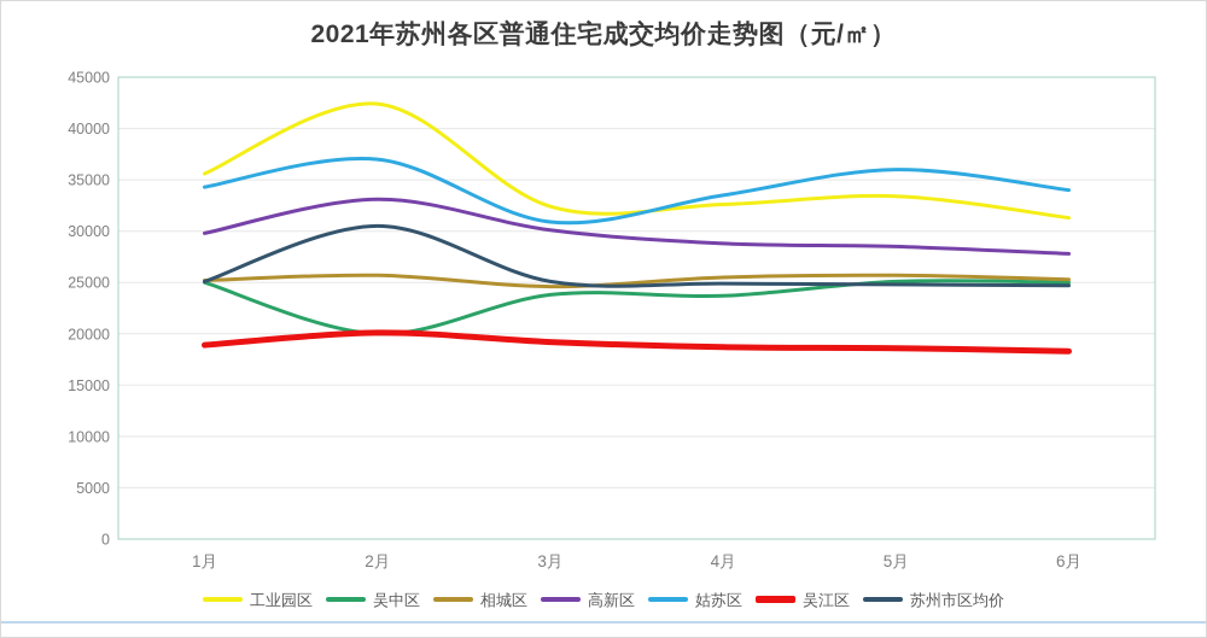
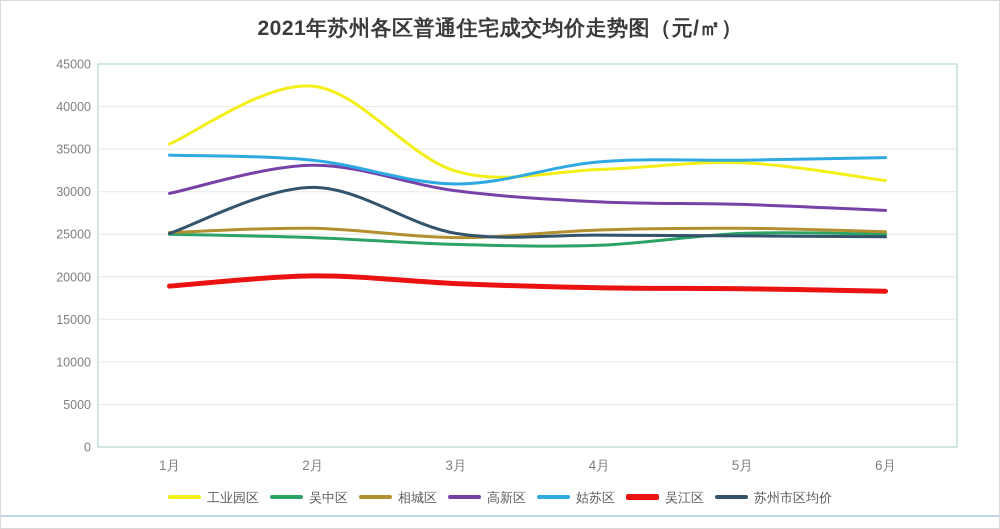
吴中区/2月: 20000 -> 25000
姑苏区/2月: 37000 -> 34000
姑苏区/5月: 36000 -> 34000
